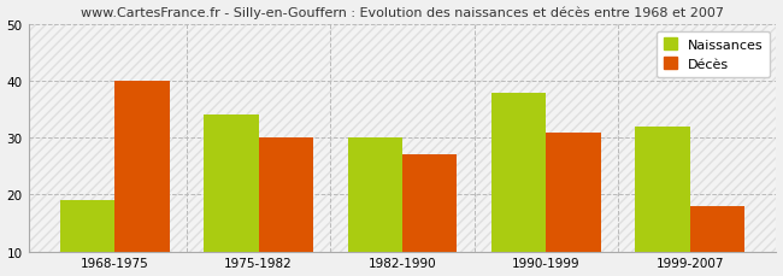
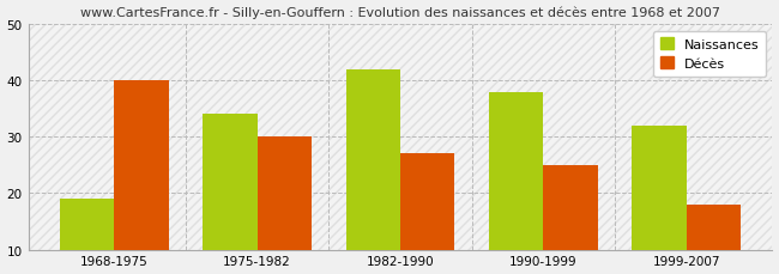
Naissances/1982-1990: 30 -> 42
Décès/1990-1999: 31 -> 25
